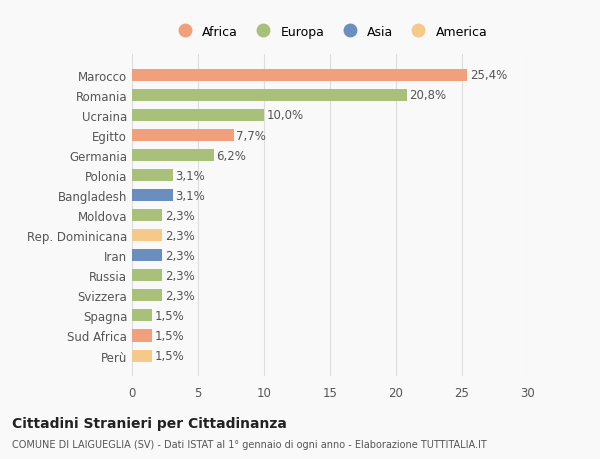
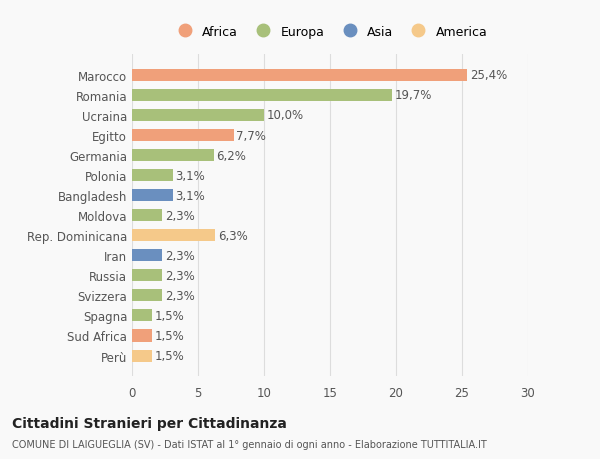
Romania: 20,8% -> 19,7%
Rep. Dominicana: 2,3% -> 6,3%
